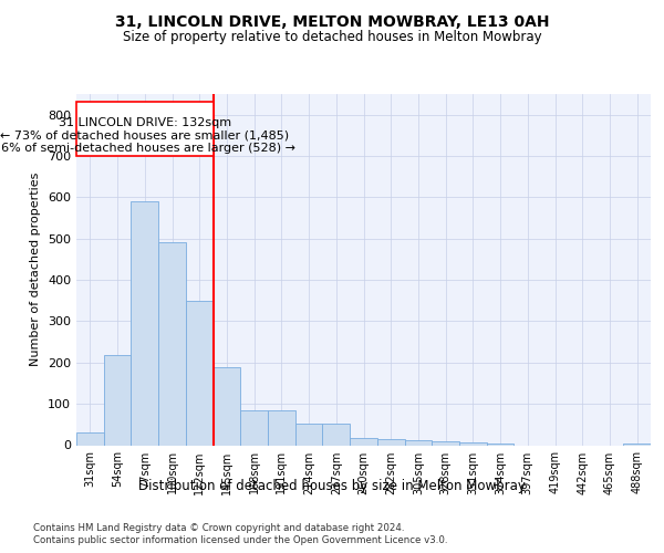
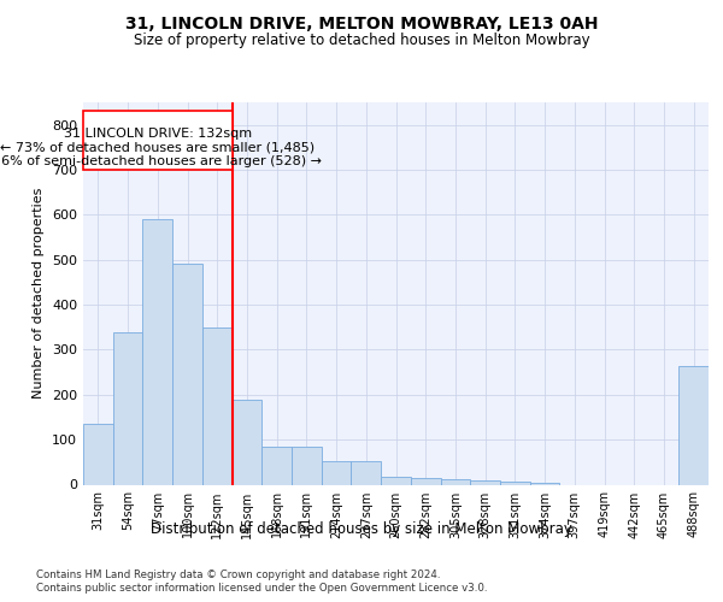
31sqm: 30 -> 135
54sqm: 218 -> 340
488sqm: 5 -> 265
